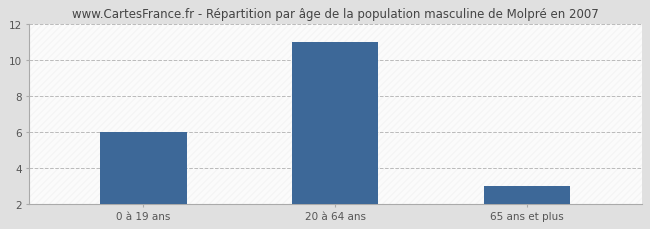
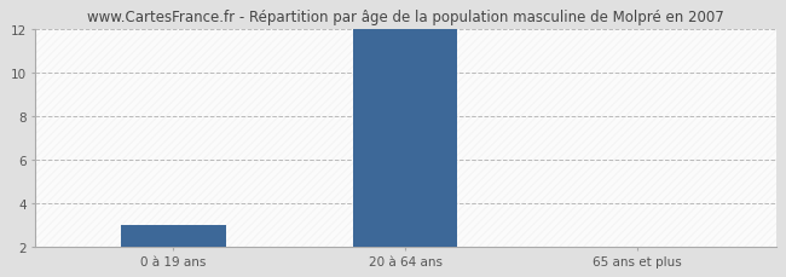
0 à 19 ans: 6 -> 3
20 à 64 ans: 11 -> 12
65 ans et plus: 3 -> 2
